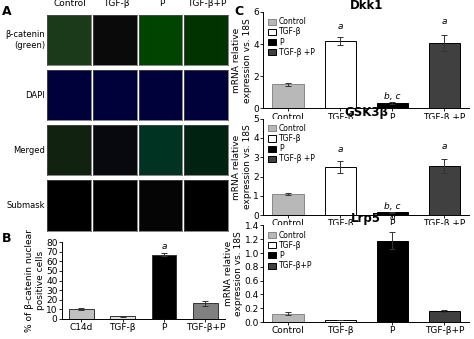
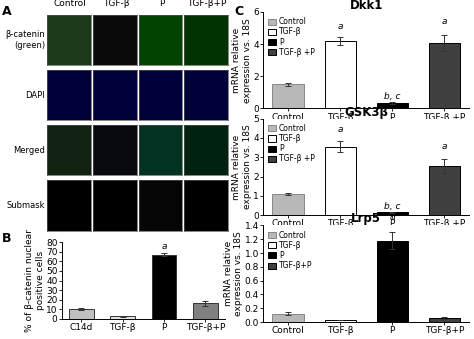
GSK3β/TGF-β: 2.5 -> 3.5
Lrp5/TGF-β+P: 0.16 -> 0.06
